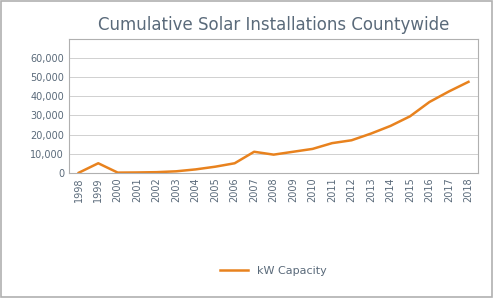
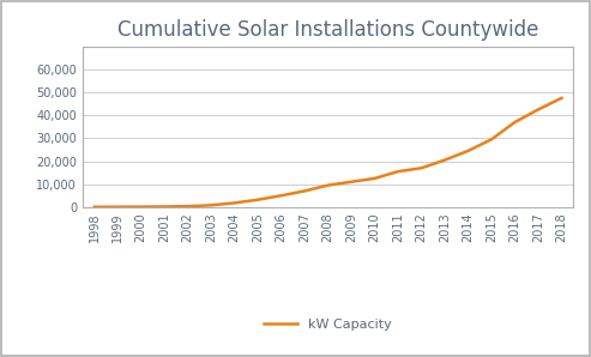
1999: 5,000 -> 0
2007: 11,000 -> 7,000
